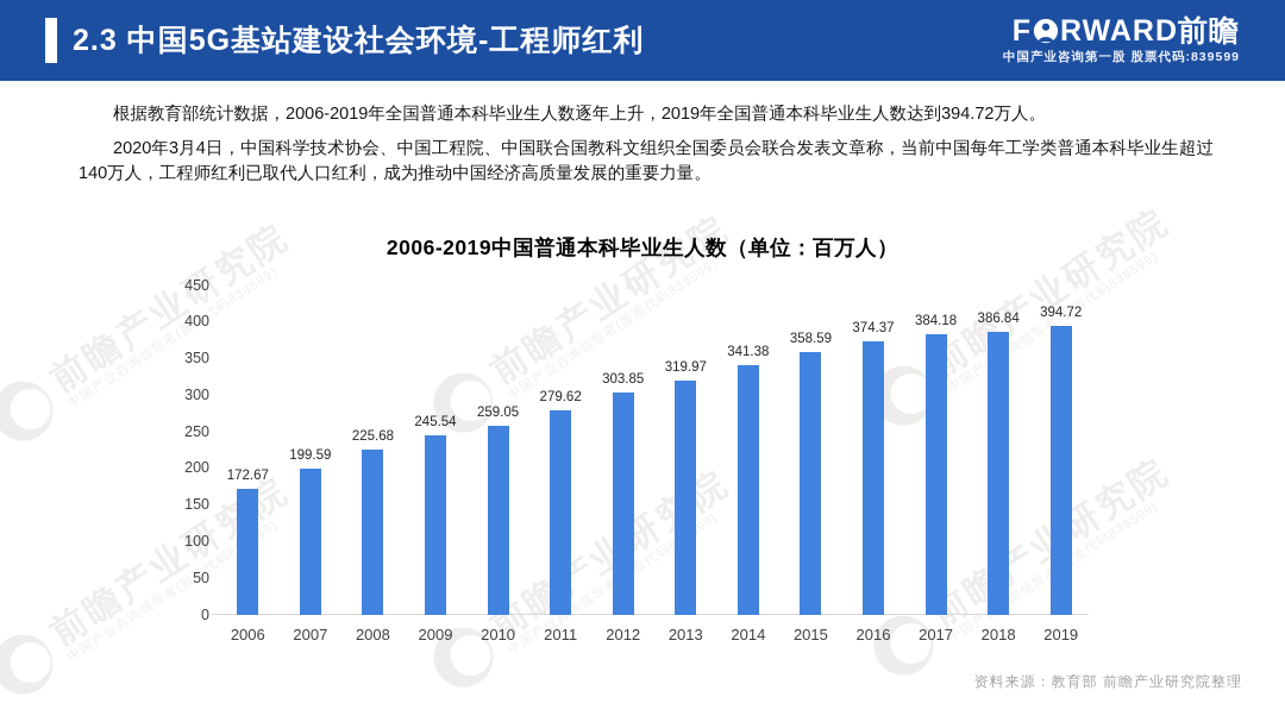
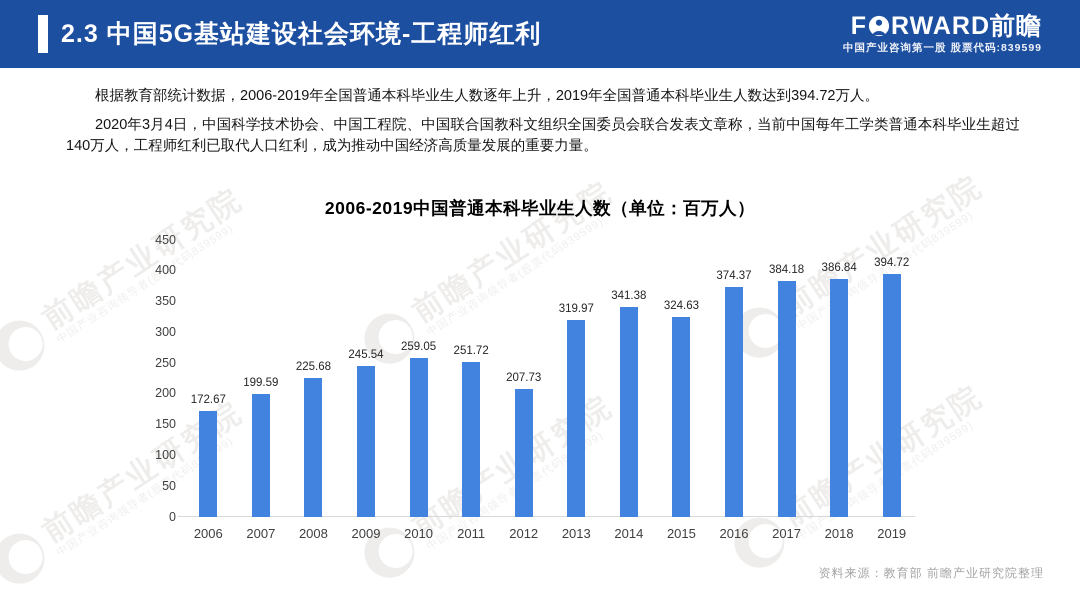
2011: 279.62 -> 251.72
2012: 303.85 -> 207.73
2015: 358.59 -> 324.63
